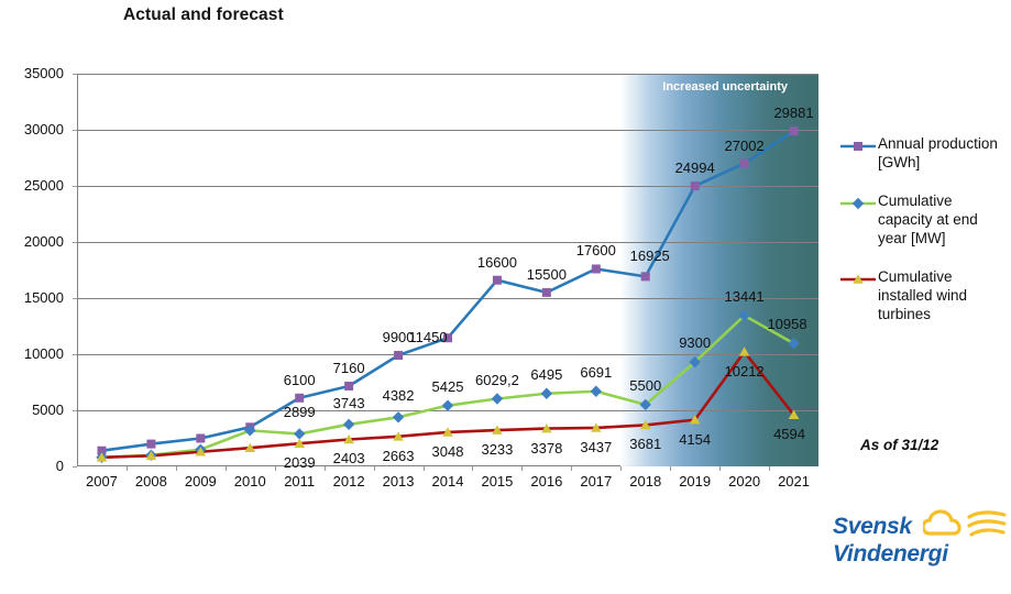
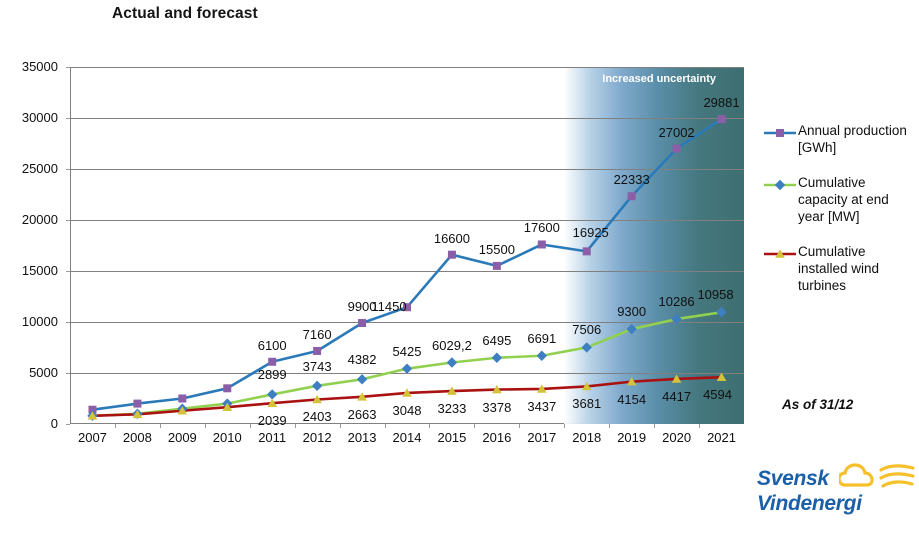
Cumulative capacity at end year [MW]/2010: 3200 -> 2000
Cumulative capacity at end year [MW]/2018: 5500 -> 7506
Annual production [GWh]/2019: 24994 -> 22333
Cumulative capacity at end year [MW]/2020: 13441 -> 10286
Cumulative installed wind turbines/2020: 10212 -> 4417
